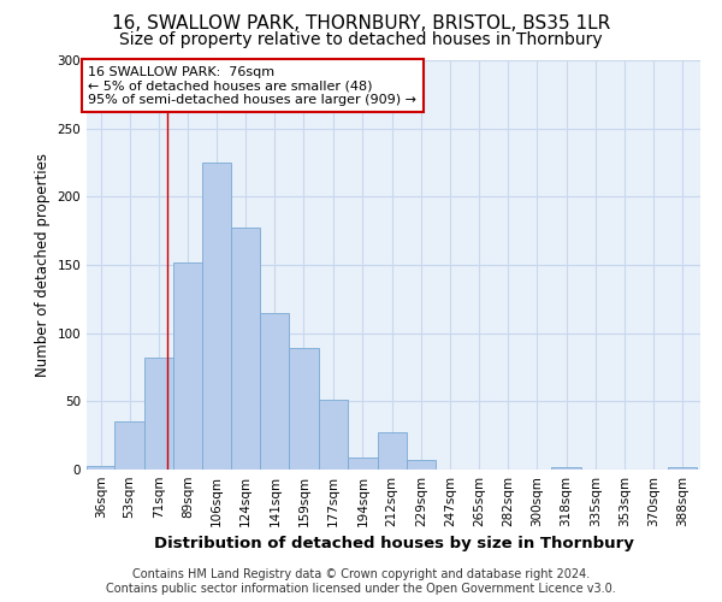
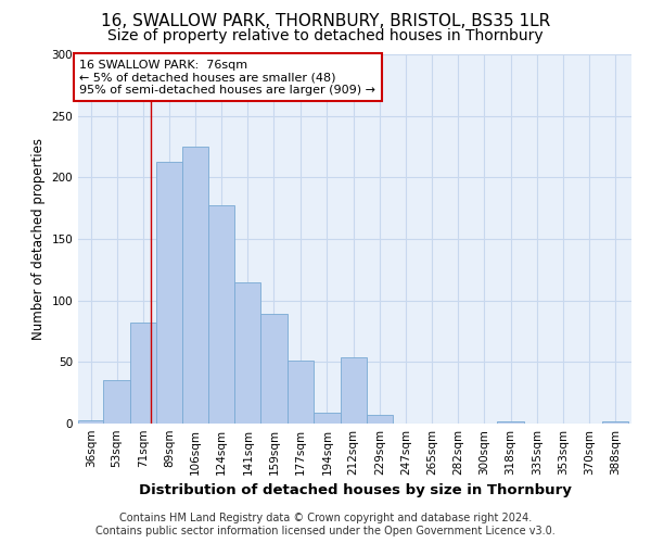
89sqm: 152 -> 213
212sqm: 27 -> 54
